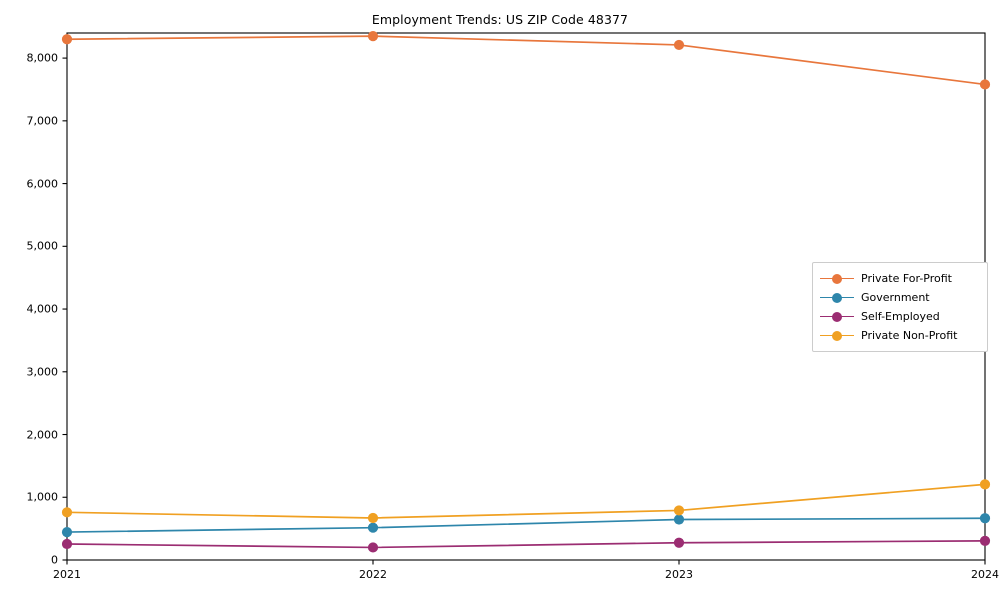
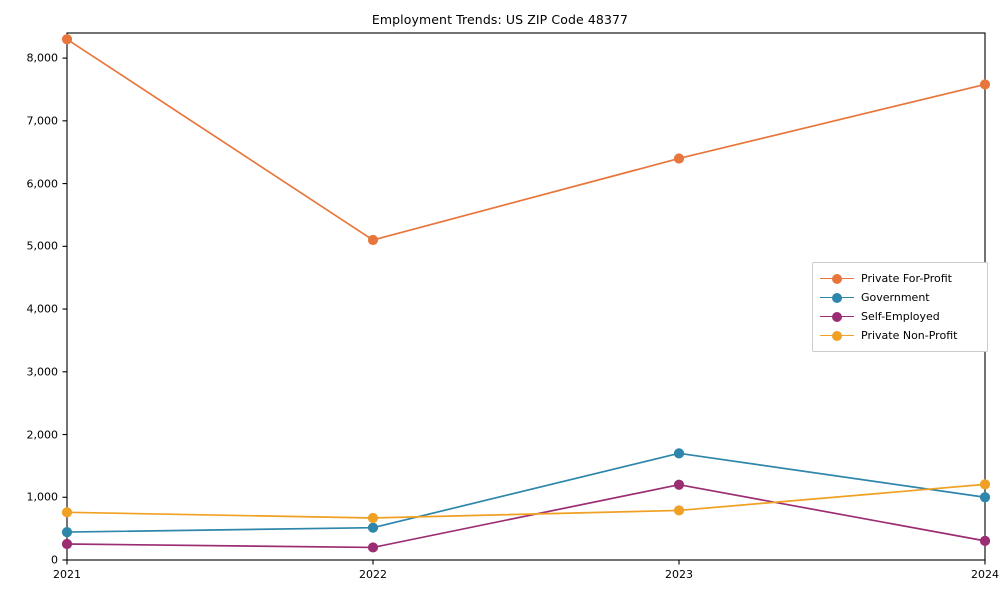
Private For-Profit/2022: 8400 -> 5100
Private For-Profit/2023: 8200 -> 6400
Government/2023: 600 -> 1700
Self-Employed/2023: 300 -> 1200
Government/2024: 700 -> 1000
